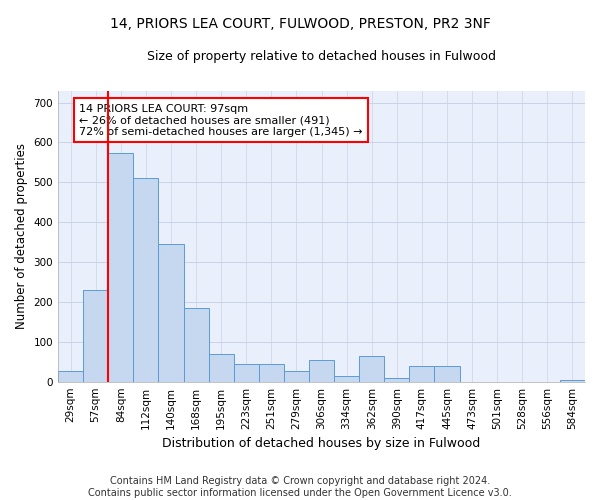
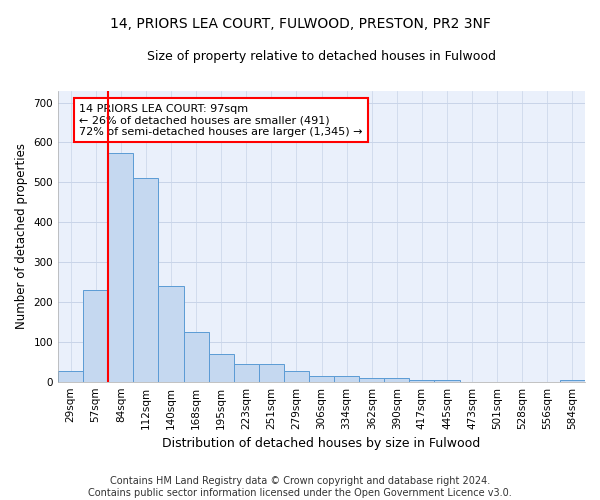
140sqm: 345 -> 240
168sqm: 185 -> 125
306sqm: 55 -> 15
362sqm: 65 -> 10
417sqm: 40 -> 5
445sqm: 40 -> 5
